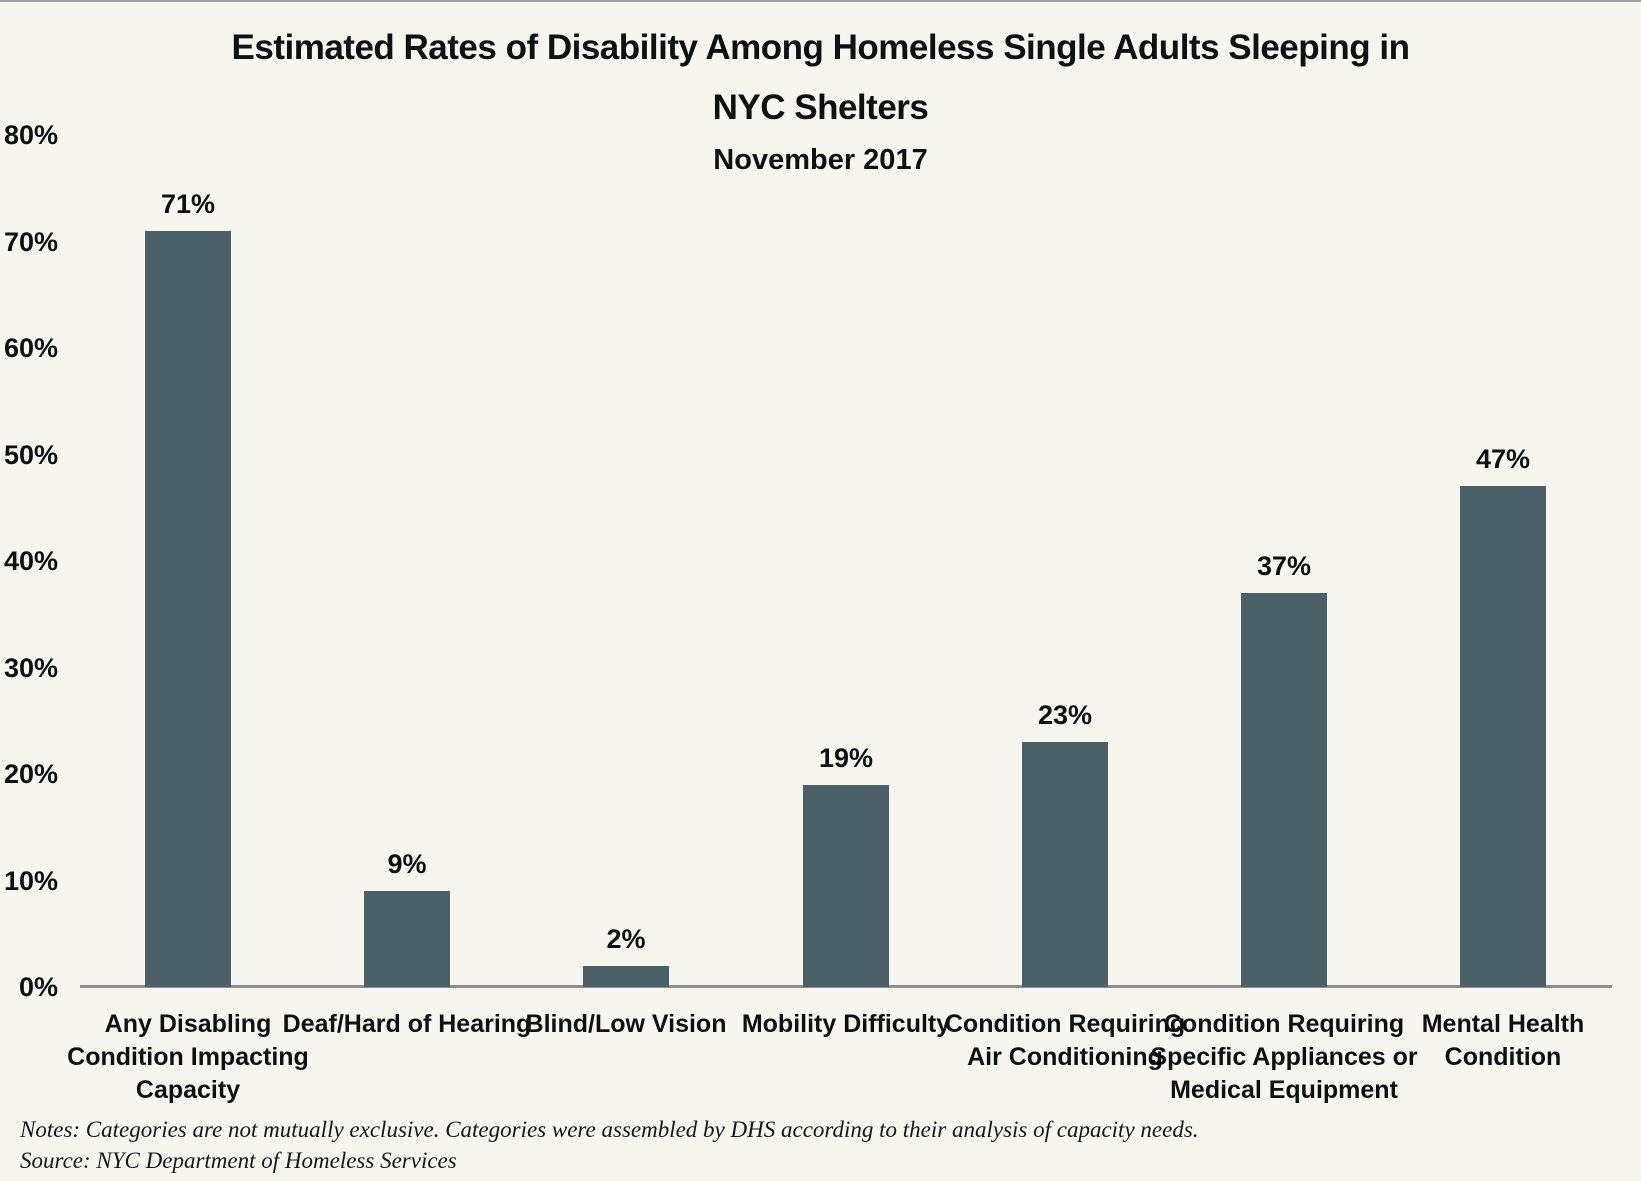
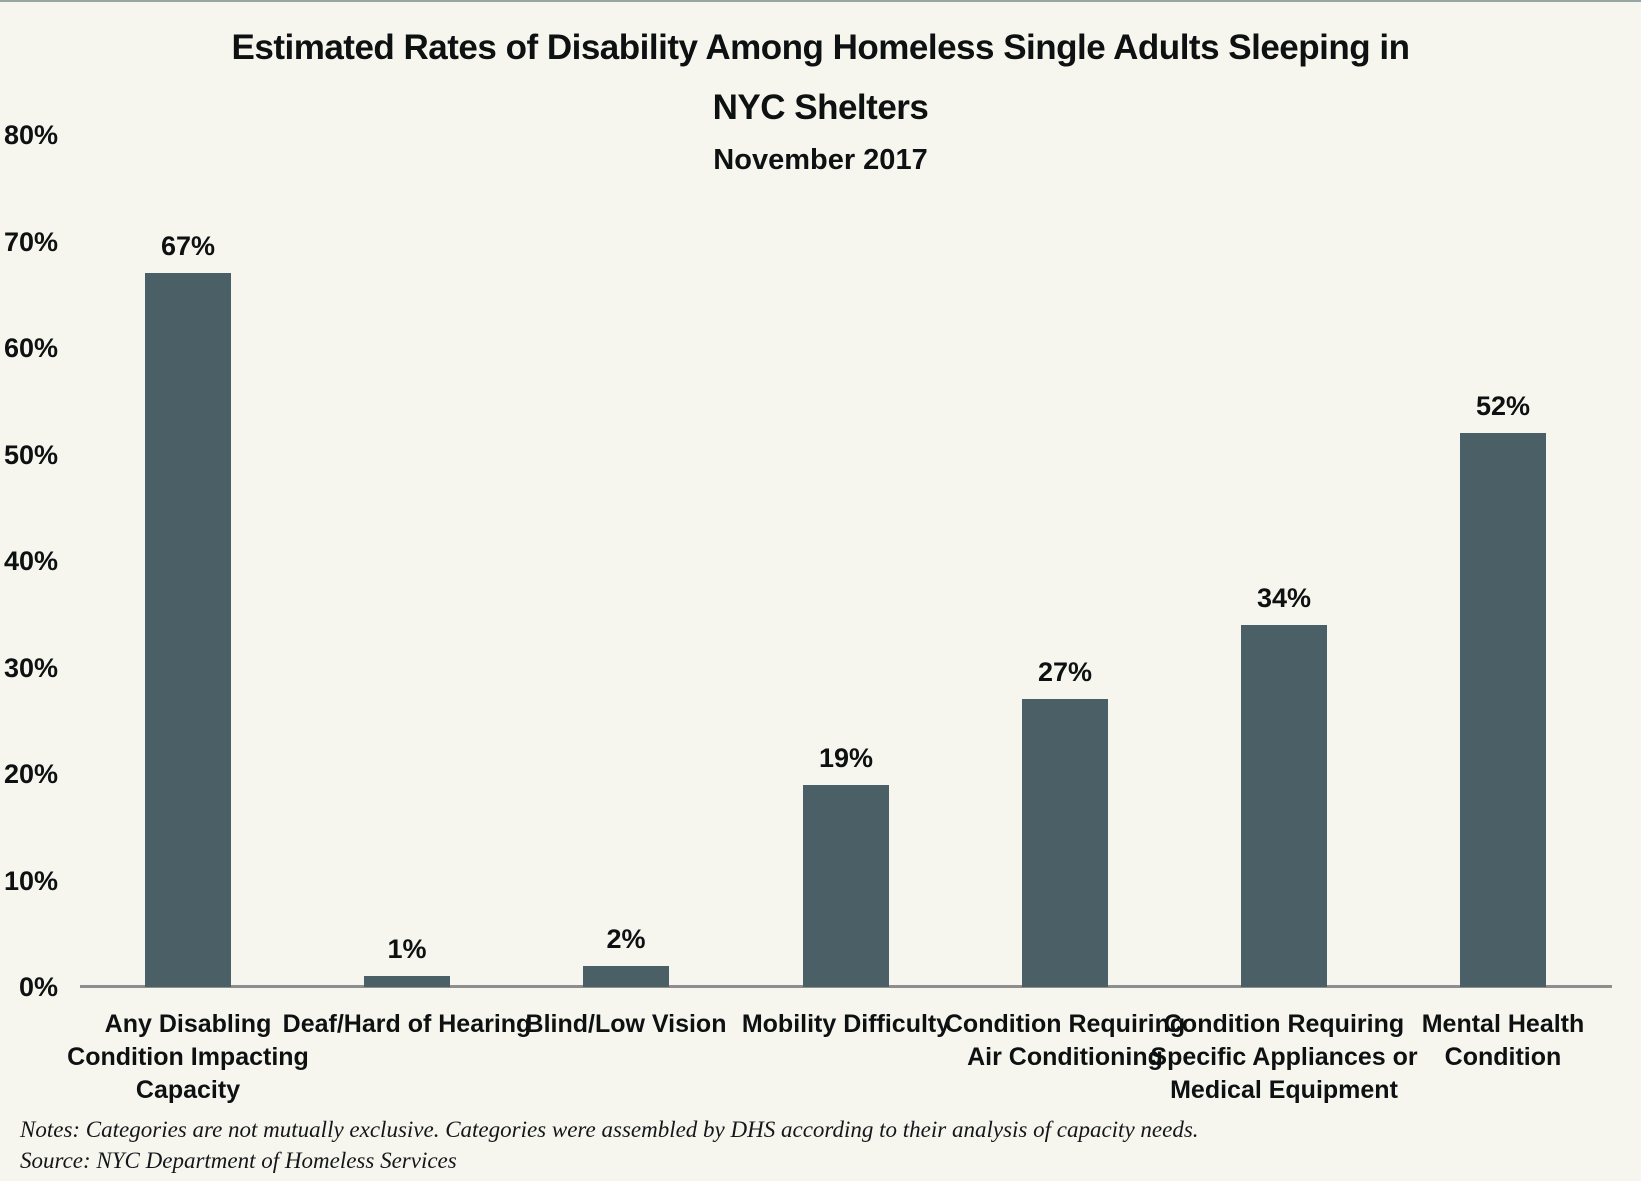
Any Disabling Condition Impacting Capacity: 71% -> 67%
Deaf/Hard of Hearing: 9% -> 1%
Condition Requiring Air Conditioning: 23% -> 27%
Condition Requiring Specific Appliances or Medical Equipment: 37% -> 34%
Mental Health Condition: 47% -> 52%
